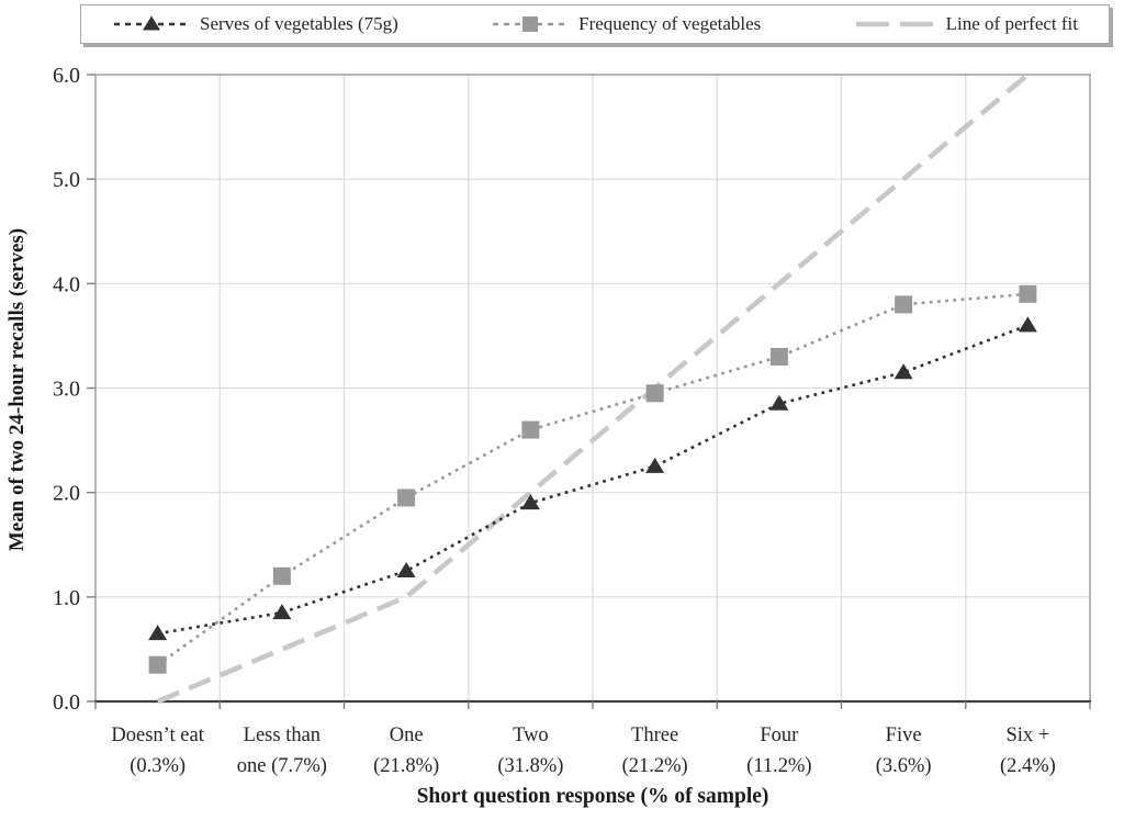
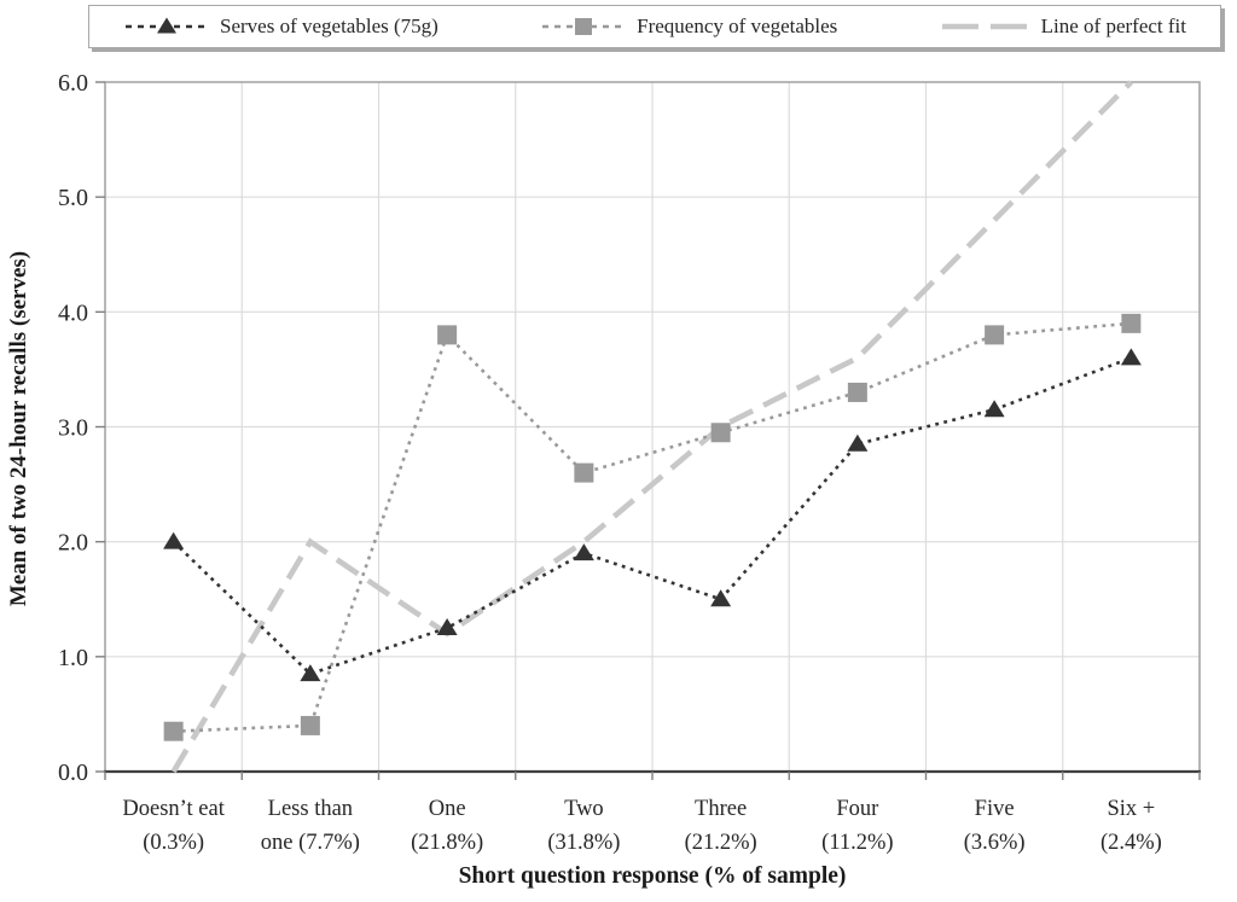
Serves of vegetables (75g)/Doesn’t eat (0.3%): 0.7 -> 2.0
Frequency of vegetables/Less than one (7.7%): 1.2 -> 0.4
Line of perfect fit/Less than one (7.7%): 0.5 -> 2.0
Frequency of vegetables/One (21.8%): 1.9 -> 3.8
Line of perfect fit/One (21.8%): 1.0 -> 1.2
Serves of vegetables (75g)/Three (21.2%): 2.2 -> 1.5
Line of perfect fit/Four (11.2%): 4.0 -> 3.6
Line of perfect fit/Five (3.6%): 5.0 -> 4.8
